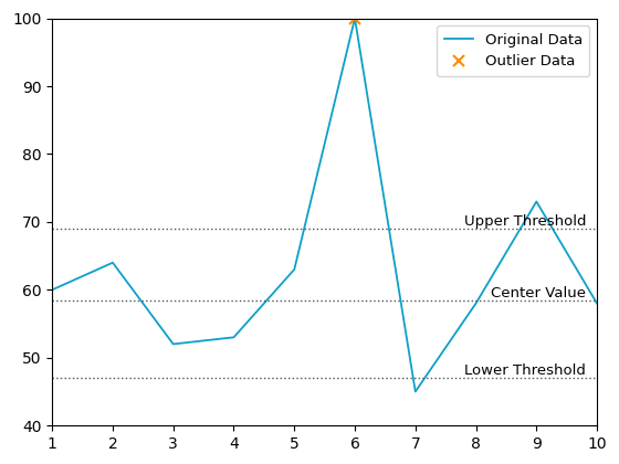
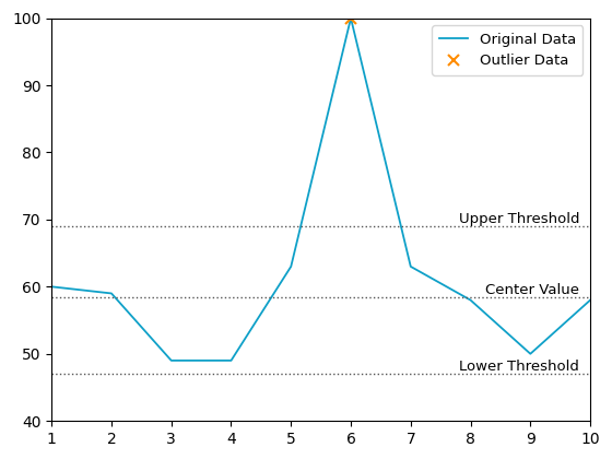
2: 64 -> 59
3: 52 -> 49
4: 53 -> 49
7: 45 -> 63
9: 73 -> 50
